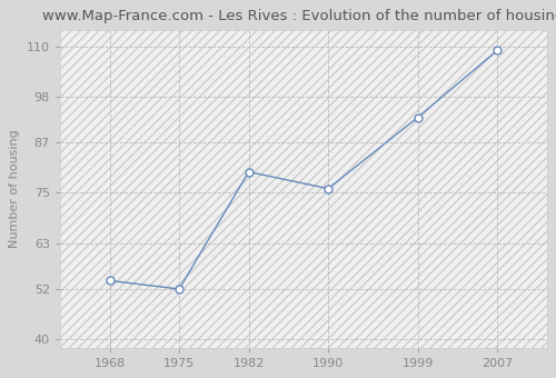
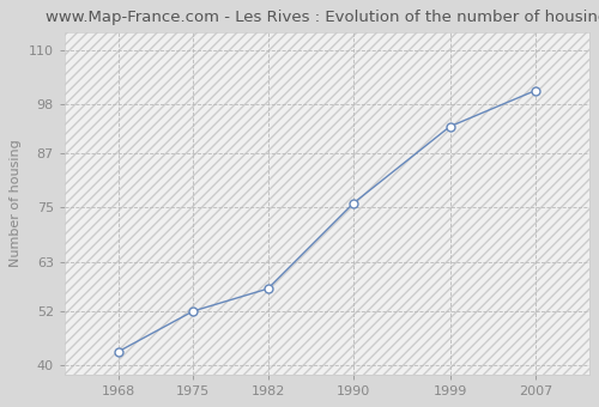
1968: 54 -> 43
1982: 80 -> 57
2007: 109 -> 101
